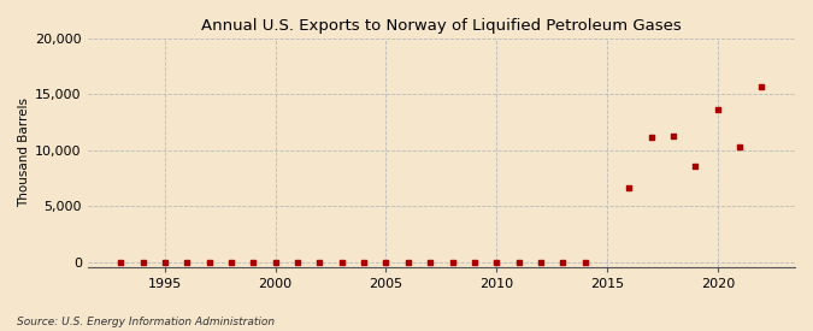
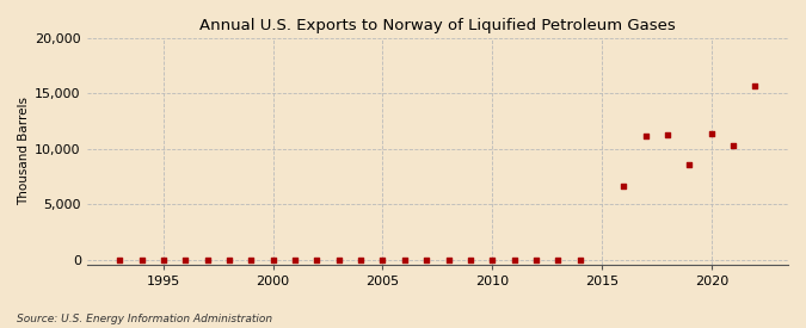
2020: 13,600 -> 11,400
